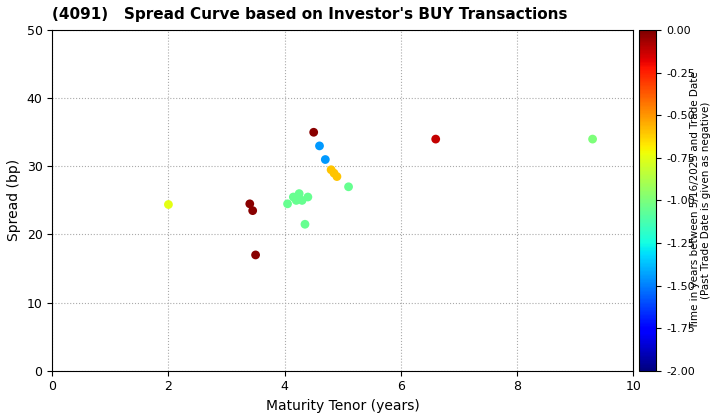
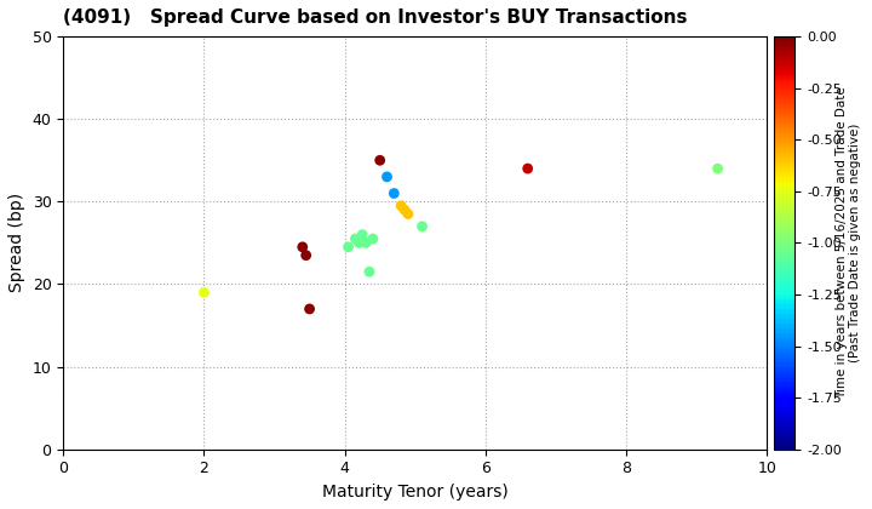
2: 24.4 -> 19.0
